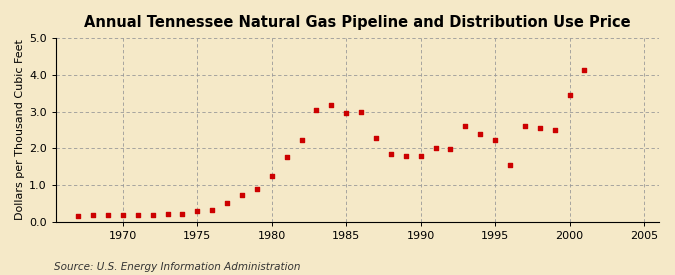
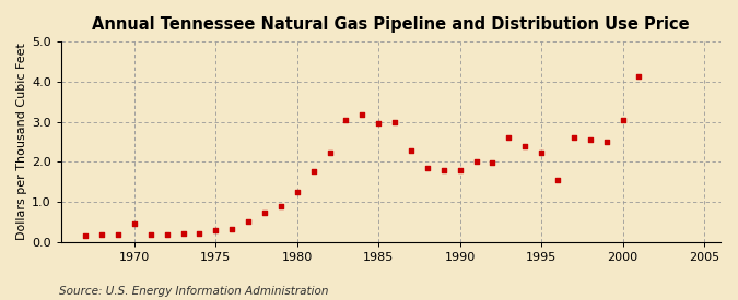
1970: 0.18 -> 0.45
2000: 3.45 -> 3.05
